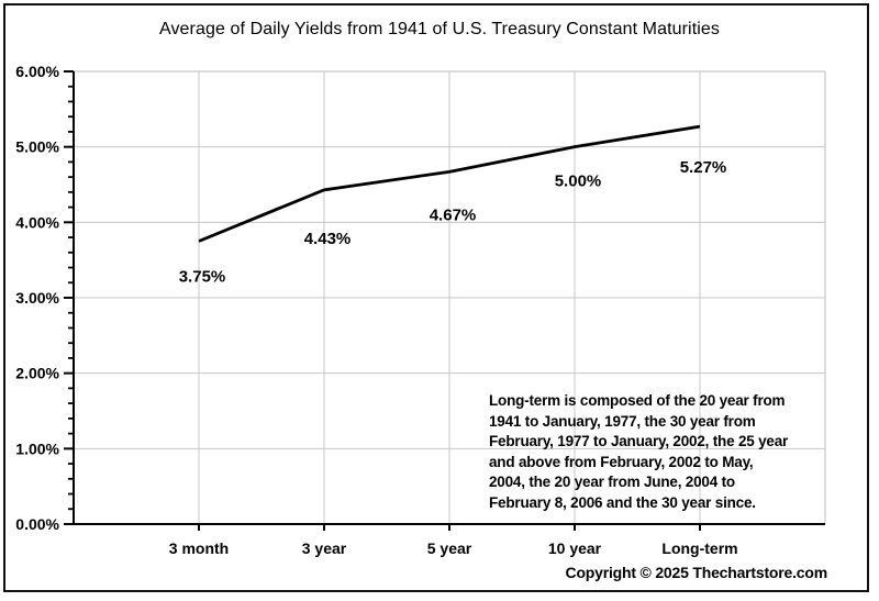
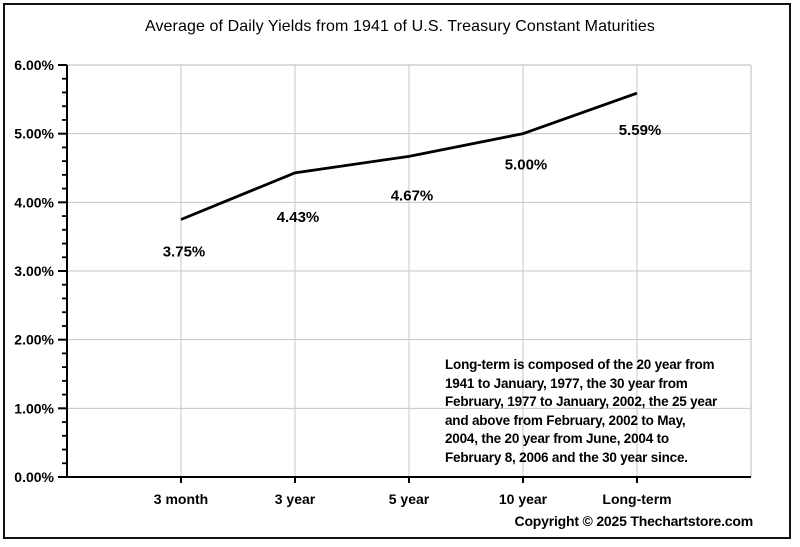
Long-term: 5.27% -> 5.59%
